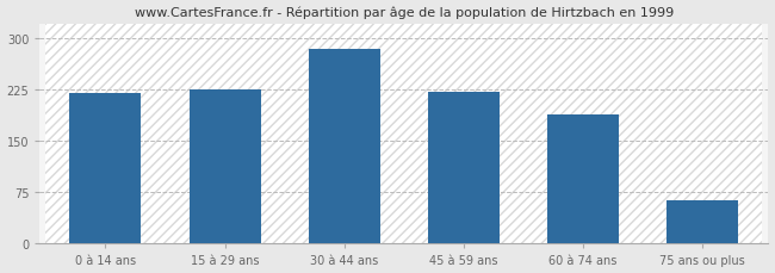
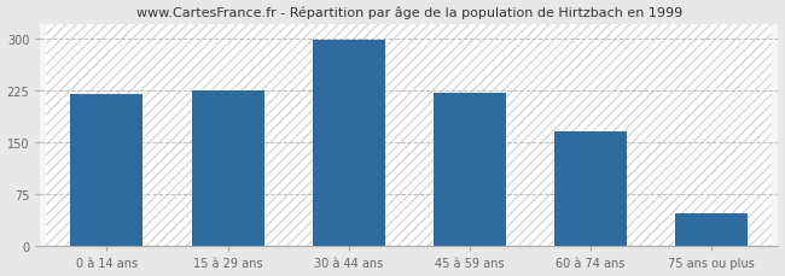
30 à 44 ans: 284 -> 298
60 à 74 ans: 188 -> 166
75 ans ou plus: 64 -> 48
